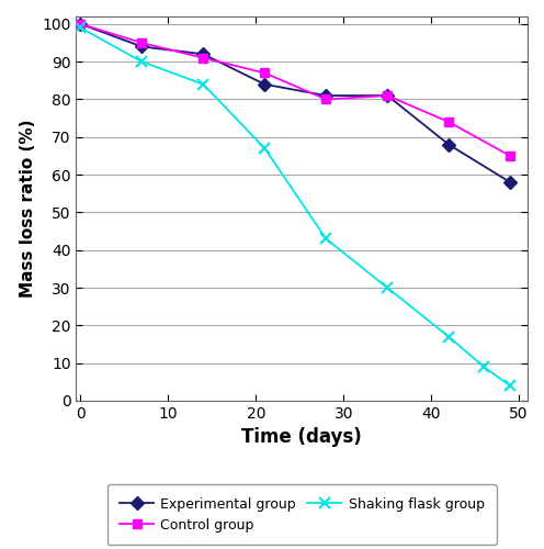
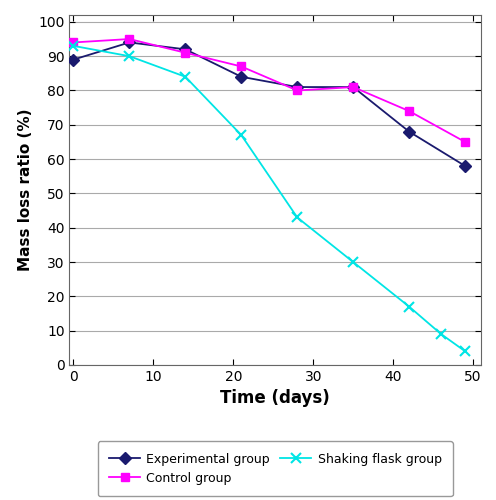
Experimental group/0: 100 -> 89
Control group/0: 100 -> 94
Shaking flask group/0: 99 -> 93
